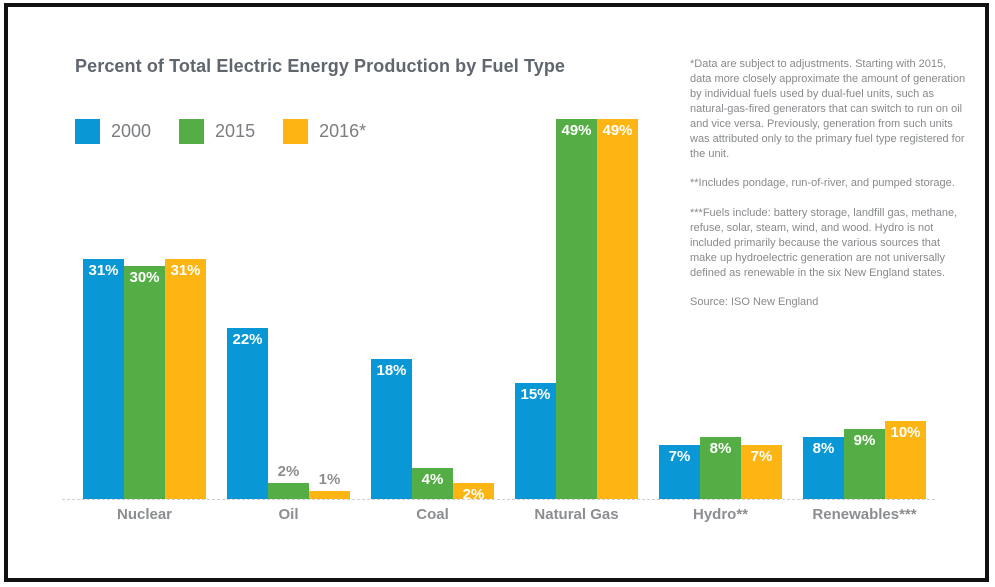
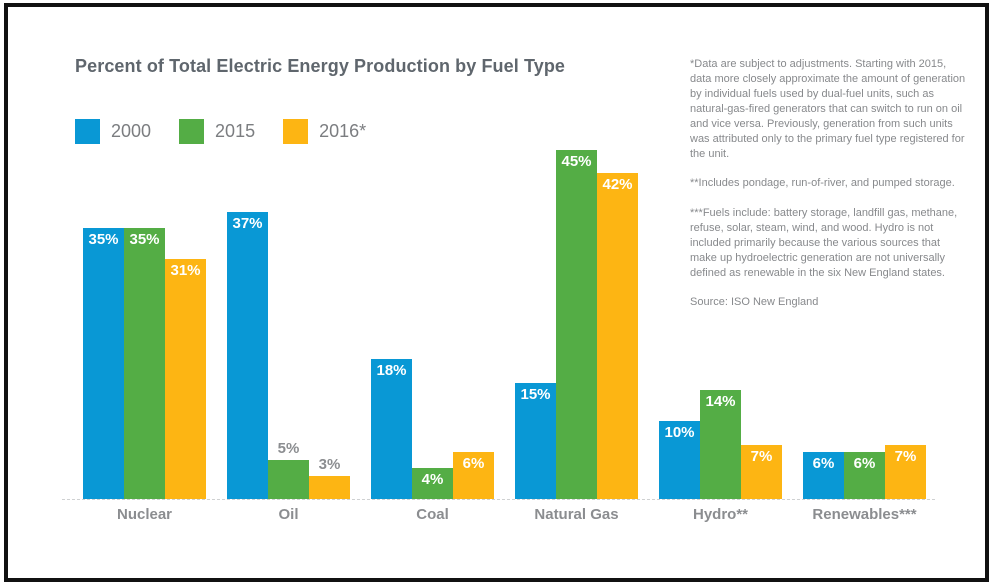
2000/Nuclear: 31% -> 35%
2015/Nuclear: 30% -> 35%
2000/Oil: 22% -> 37%
2015/Oil: 2% -> 5%
2016*/Oil: 1% -> 3%
2016*/Coal: 2% -> 6%
2015/Natural Gas: 49% -> 45%
2016*/Natural Gas: 49% -> 42%
2000/Hydro**: 7% -> 10%
2015/Hydro**: 8% -> 14%
2000/Renewables***: 8% -> 6%
2015/Renewables***: 9% -> 6%
2016*/Renewables***: 10% -> 7%
